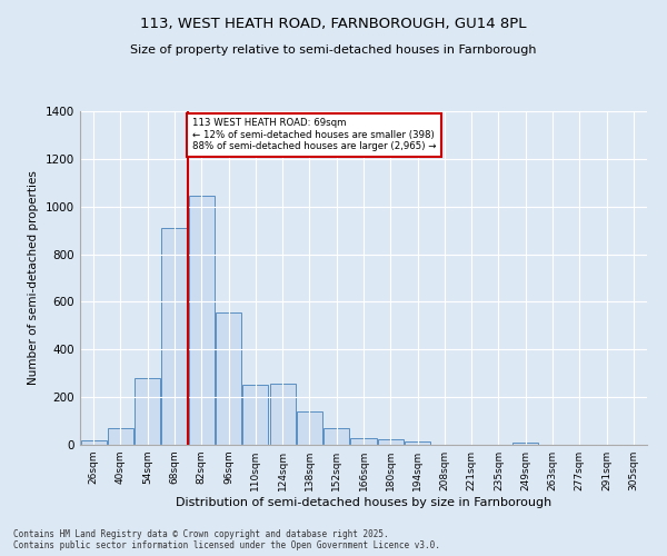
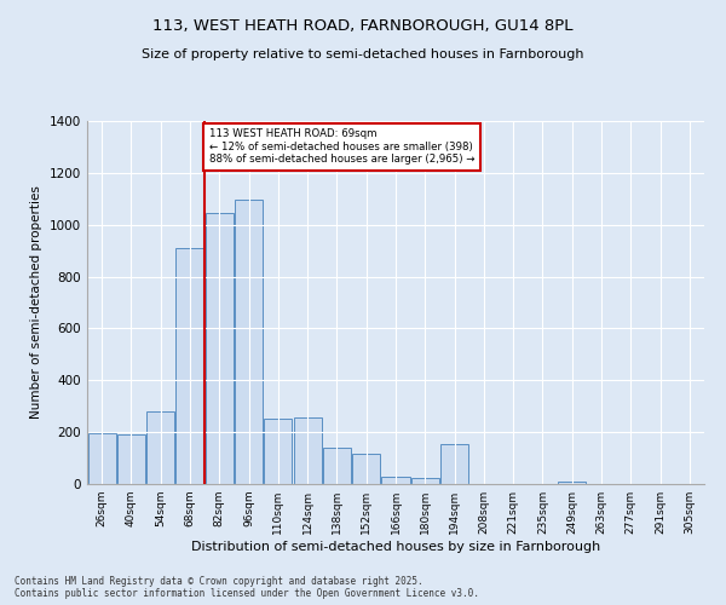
26sqm: 20 -> 195
40sqm: 70 -> 190
96sqm: 555 -> 1095
152sqm: 70 -> 115
194sqm: 15 -> 155
